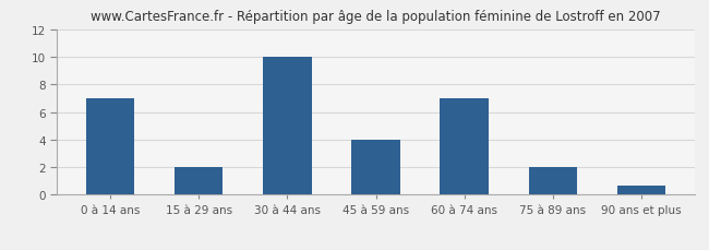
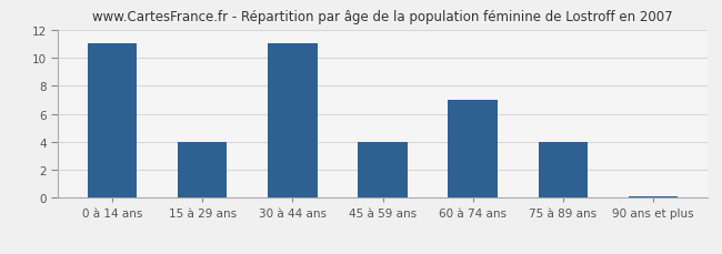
0 à 14 ans: 7.0 -> 11.0
15 à 29 ans: 2.0 -> 4.0
30 à 44 ans: 10.0 -> 11.0
75 à 89 ans: 2.0 -> 4.0
90 ans et plus: 0.7 -> 0.1
